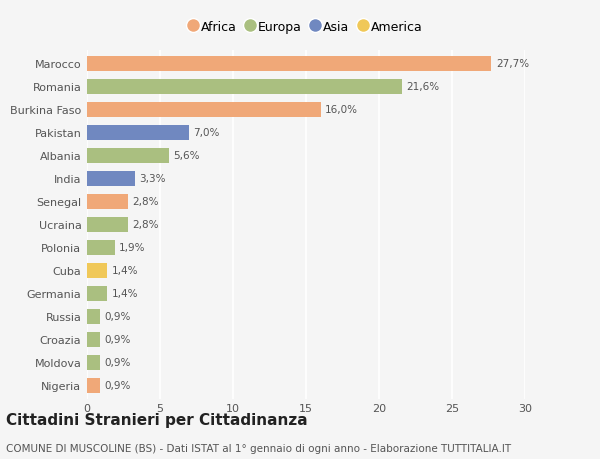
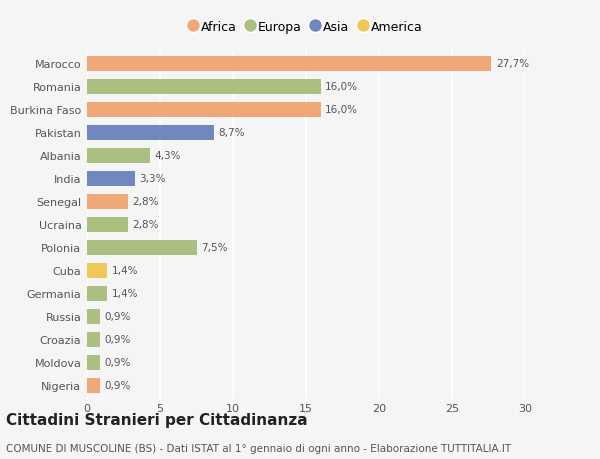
Romania: 21,6% -> 16,0%
Pakistan: 7,0% -> 8,7%
Albania: 5,6% -> 4,3%
Polonia: 1,9% -> 7,5%
